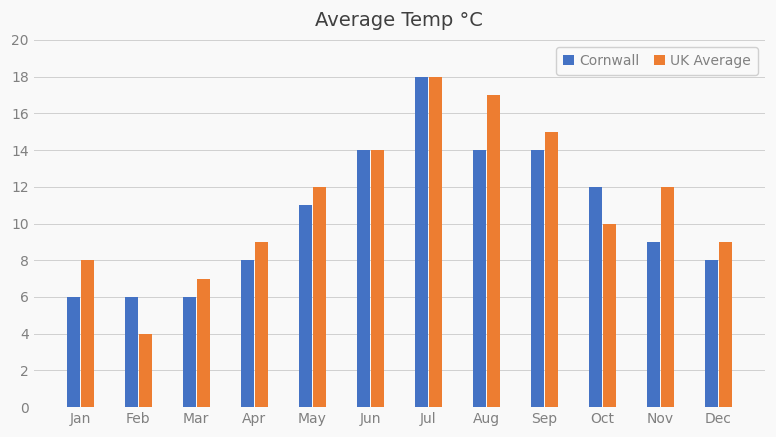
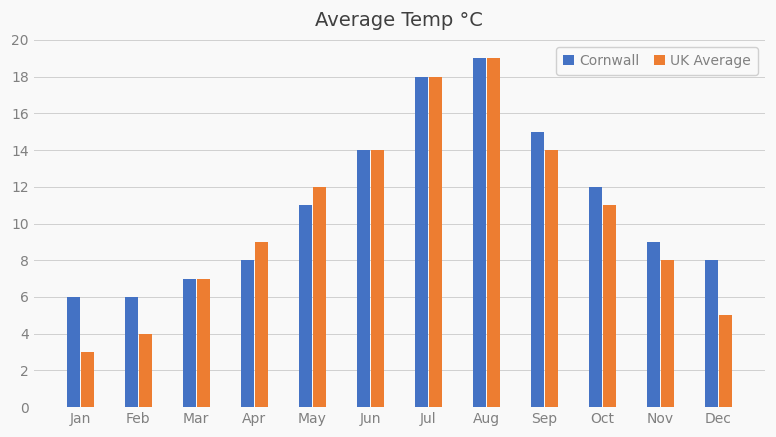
UK Average/Jan: 8 -> 3
Cornwall/Mar: 6 -> 7
Cornwall/Aug: 14 -> 19
UK Average/Aug: 17 -> 19
Cornwall/Sep: 14 -> 15
UK Average/Sep: 15 -> 14
UK Average/Oct: 10 -> 11
UK Average/Nov: 12 -> 8
UK Average/Dec: 9 -> 5
